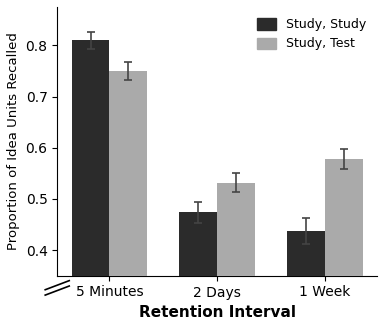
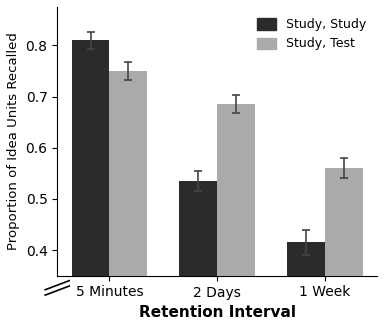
Study, Study/2 Days: 0.474 -> 0.535
Study, Test/2 Days: 0.532 -> 0.685
Study, Study/1 Week: 0.438 -> 0.415
Study, Test/1 Week: 0.578 -> 0.560
